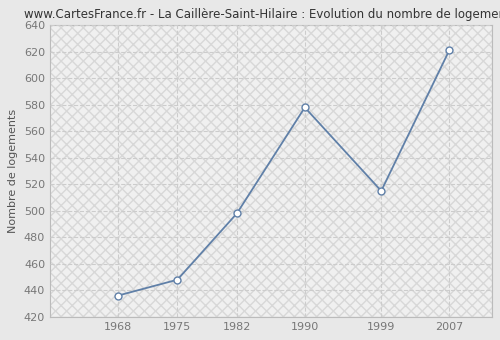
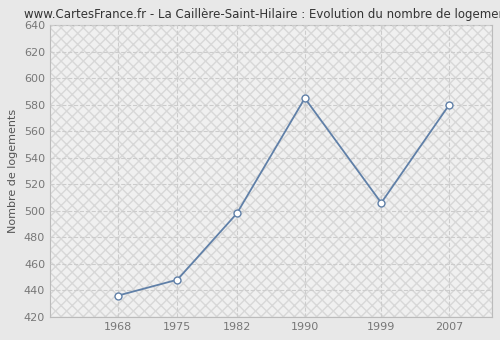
1990: 578 -> 585
1999: 515 -> 506
2007: 621 -> 580
